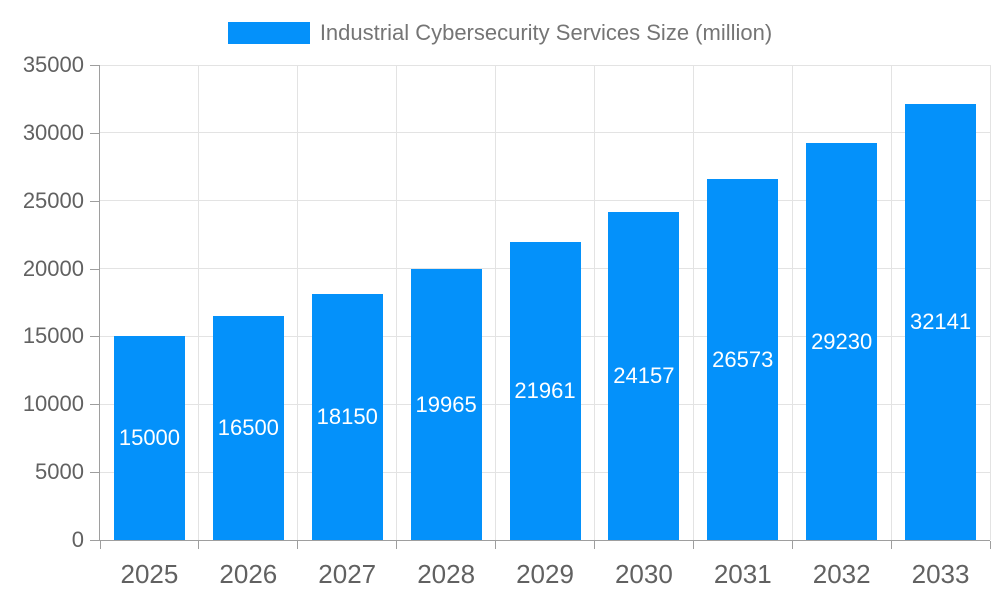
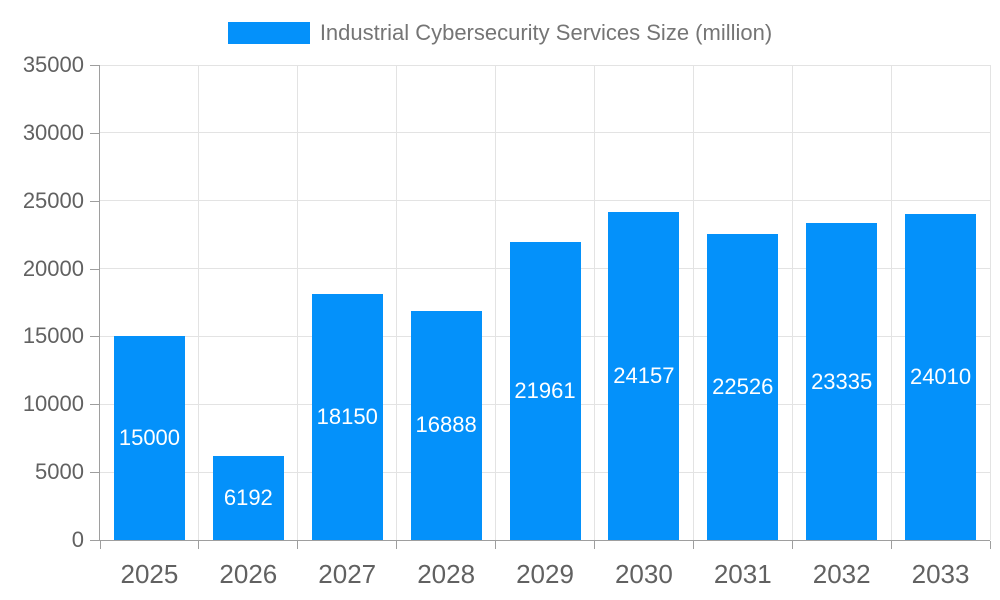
2026: 16500 -> 6192
2028: 19965 -> 16888
2031: 26573 -> 22526
2032: 29230 -> 23335
2033: 32141 -> 24010
